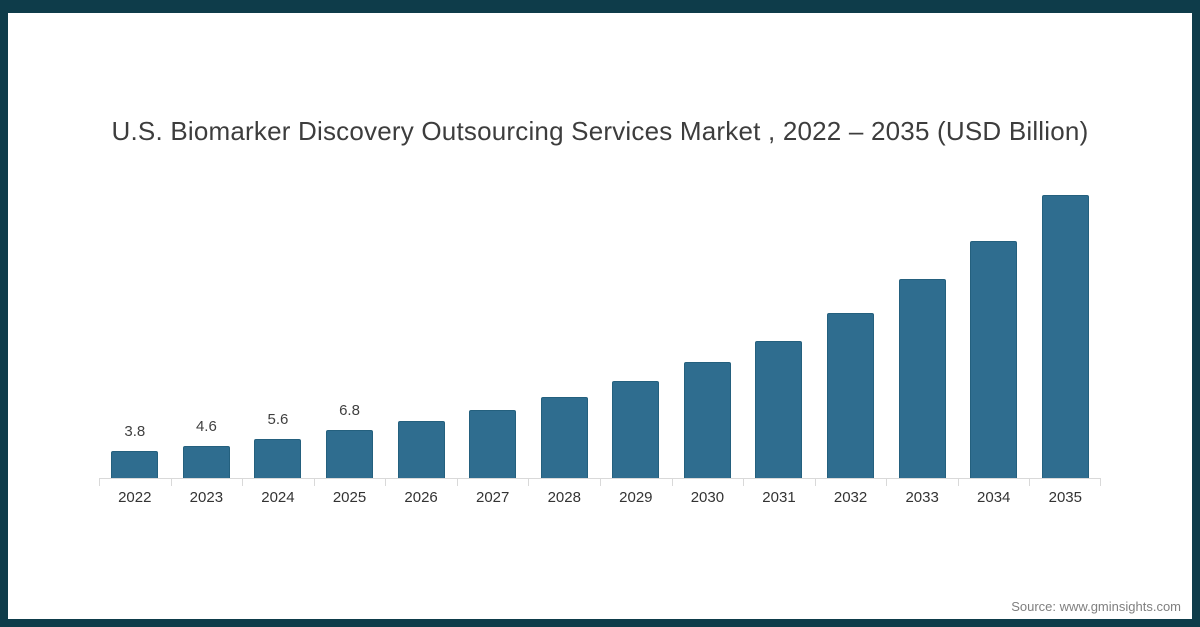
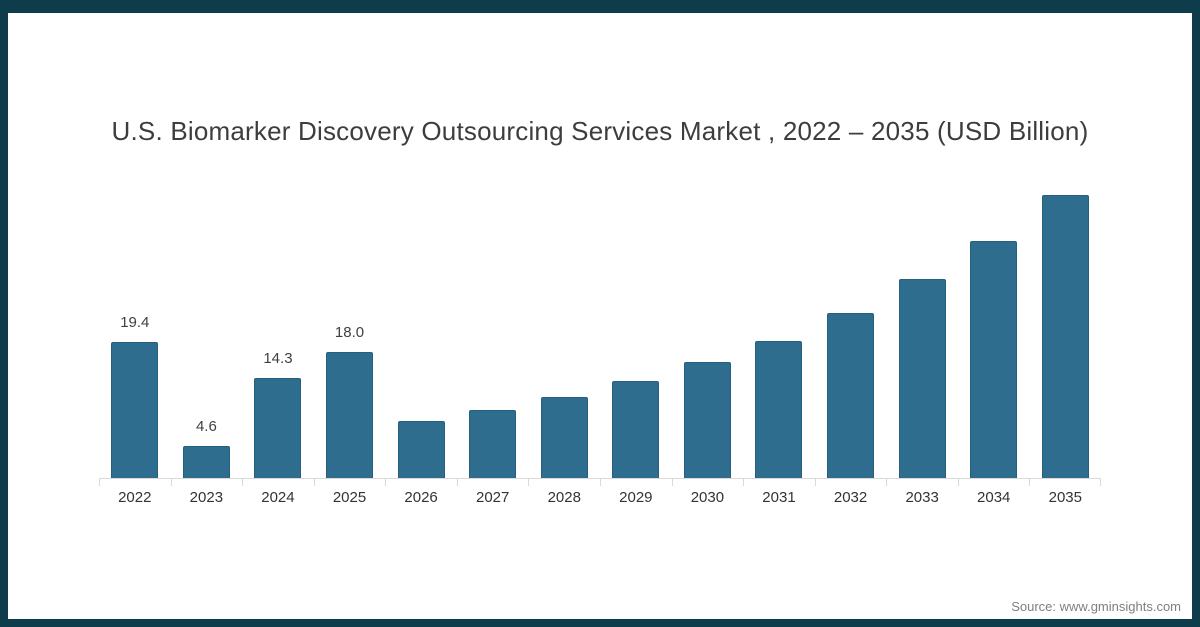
2022: 3.8 -> 19.4
2024: 5.6 -> 14.3
2025: 6.8 -> 18.0
